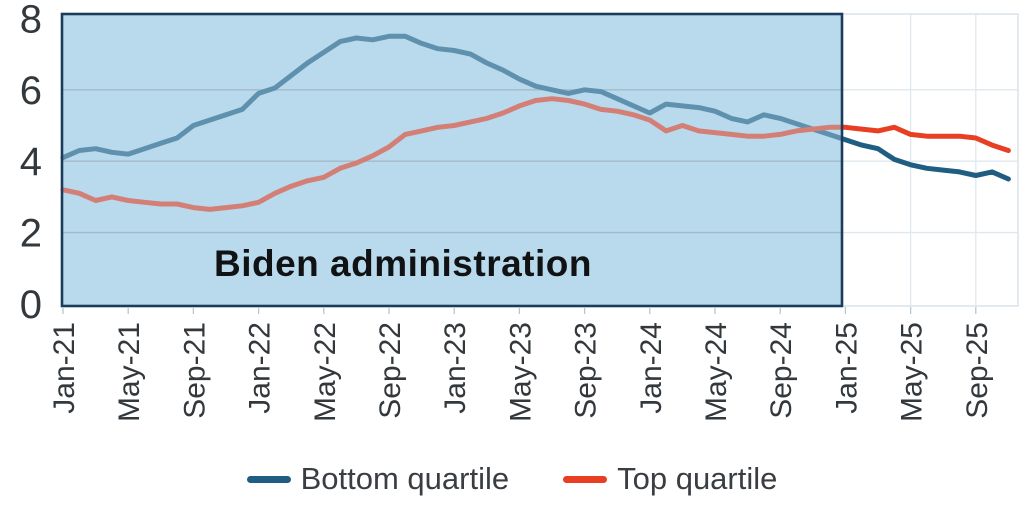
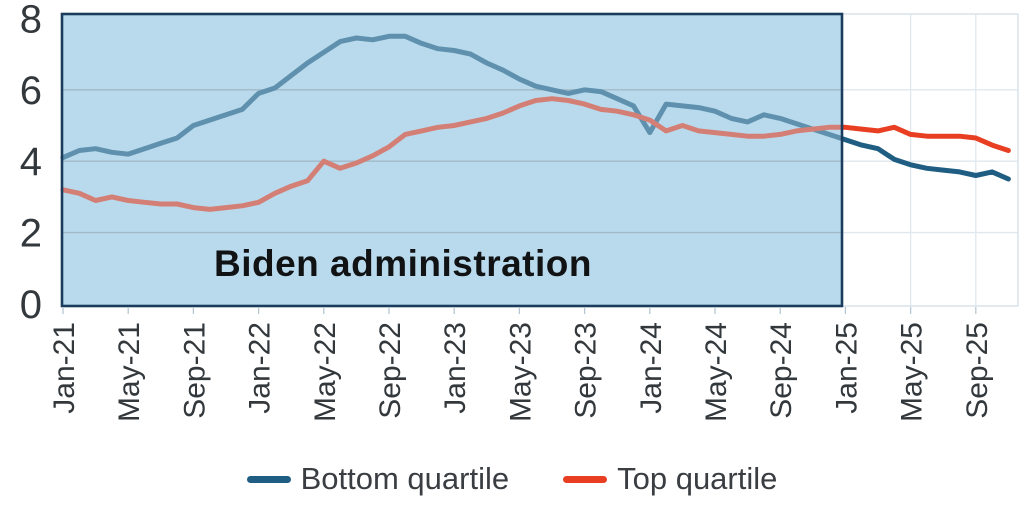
Top quartile/May-22: 3.5 -> 4.0
Bottom quartile/Jan-24: 5.3 -> 4.8
